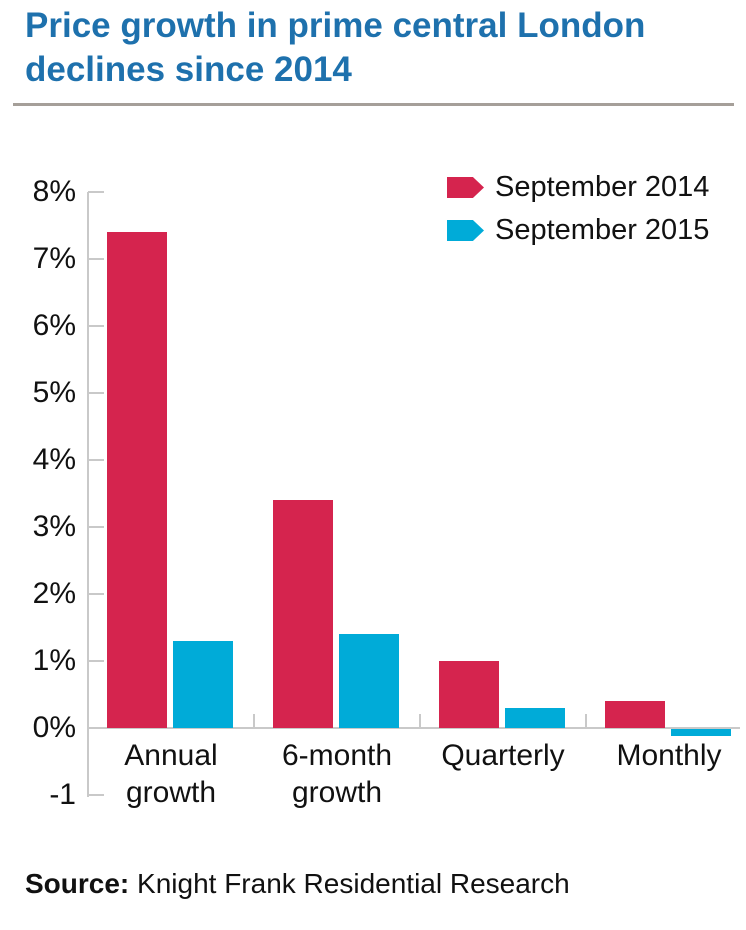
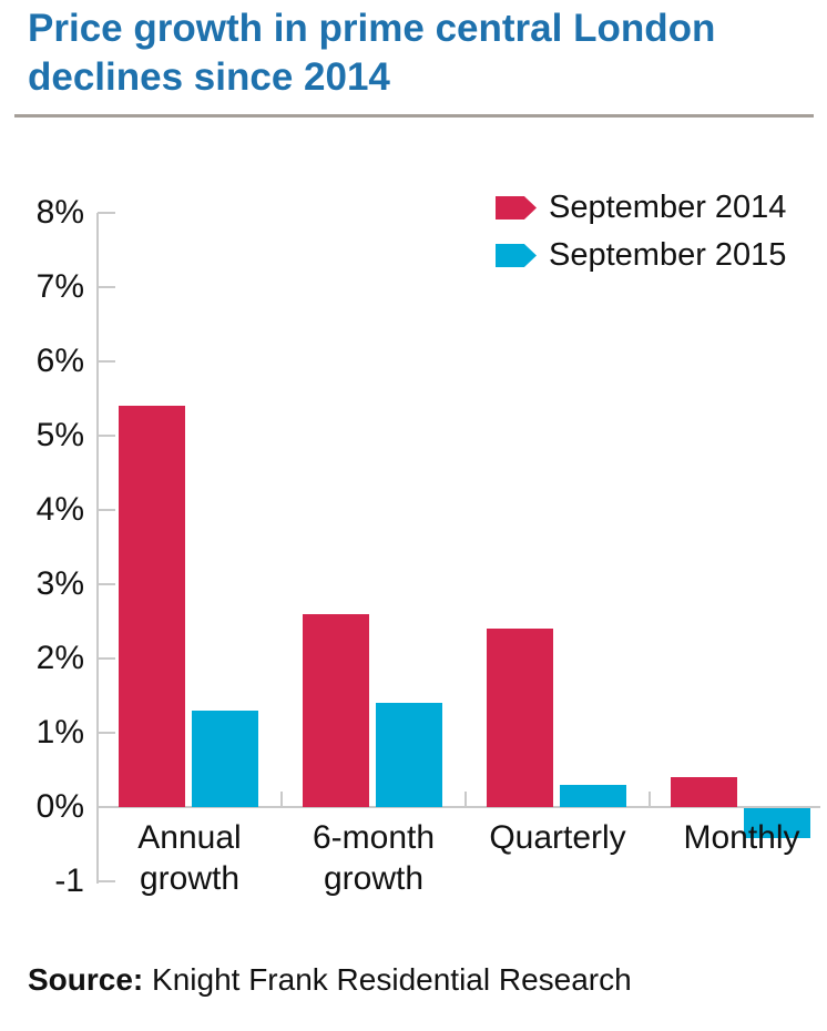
September 2014/Annual growth: 7.4% -> 5.4%
September 2014/6-month growth: 3.4% -> 2.6%
September 2014/Quarterly: 1.0% -> 2.4%
September 2015/Monthly: -0.1% -> -0.4%
